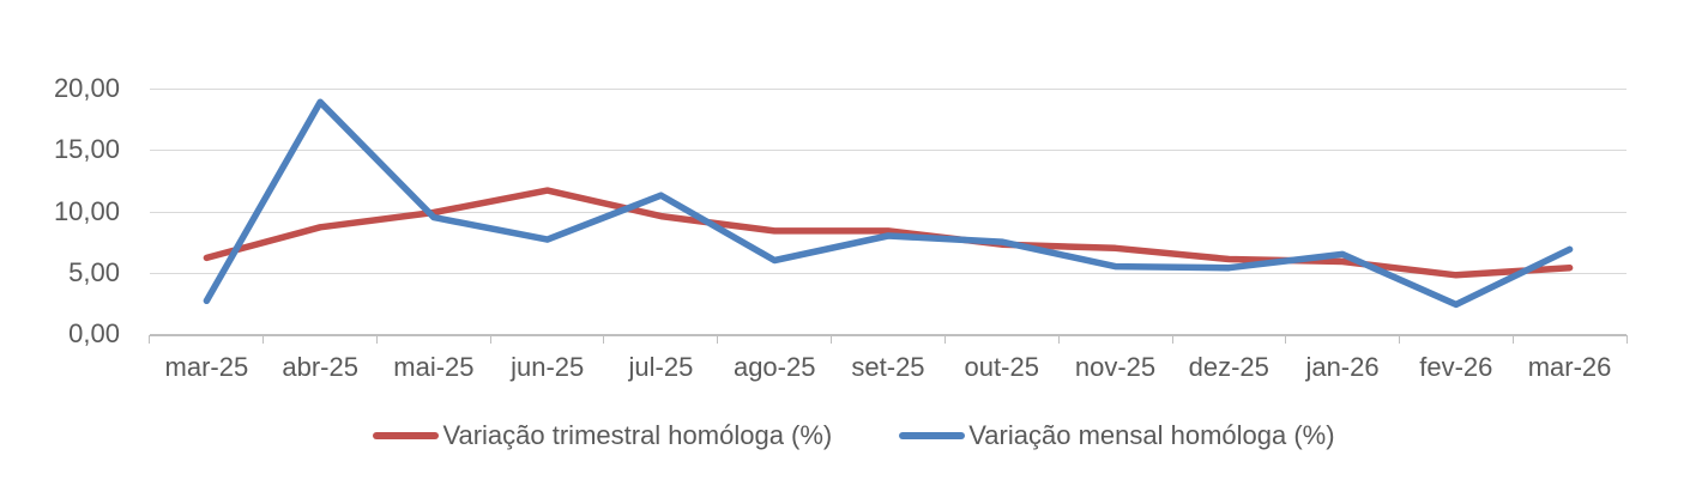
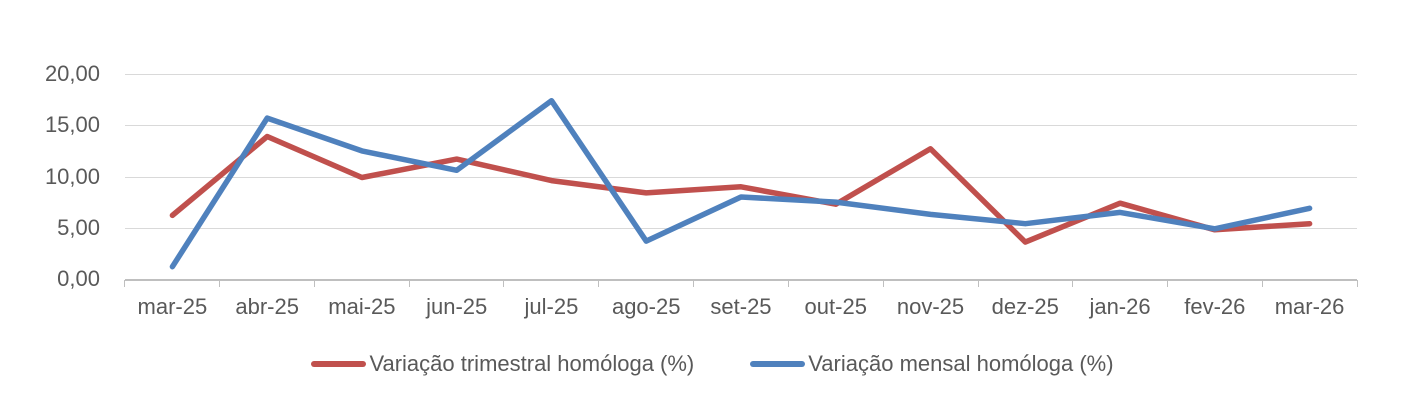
Variação mensal homóloga (%)/mar-25: 2,7 -> 1,2
Variação trimestral homóloga (%)/abr-25: 8,7 -> 13,9
Variação mensal homóloga (%)/abr-25: 18,9 -> 15,7
Variação mensal homóloga (%)/mai-25: 9,5 -> 12,5
Variação mensal homóloga (%)/jun-25: 7,7 -> 10,6
Variação mensal homóloga (%)/jul-25: 11,3 -> 17,4
Variação mensal homóloga (%)/ago-25: 6,0 -> 3,7
Variação trimestral homóloga (%)/set-25: 8,4 -> 9,0
Variação trimestral homóloga (%)/nov-25: 7,0 -> 12,7
Variação mensal homóloga (%)/nov-25: 5,5 -> 6,3
Variação trimestral homóloga (%)/dez-25: 6,1 -> 3,6
Variação trimestral homóloga (%)/jan-26: 5,9 -> 7,4
Variação mensal homóloga (%)/fev-26: 2,4 -> 4,9
